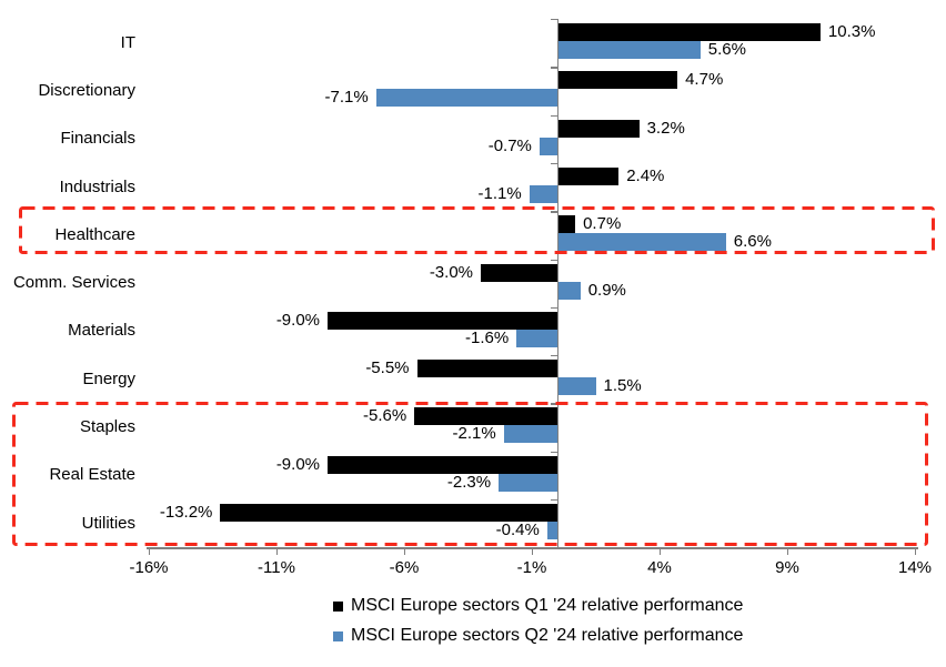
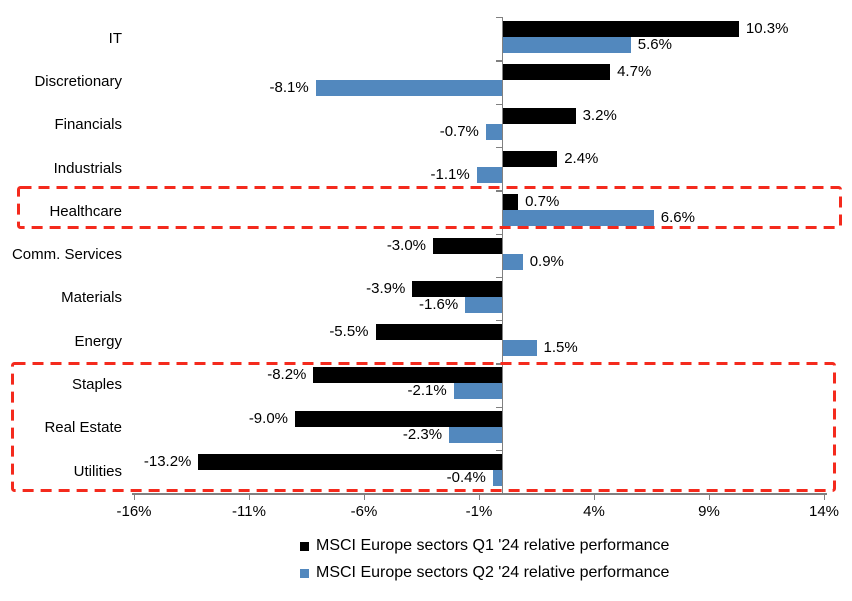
MSCI Europe sectors Q2 '24 relative performance/Discretionary: -7.1% -> -8.1%
MSCI Europe sectors Q1 '24 relative performance/Materials: -9.0% -> -3.9%
MSCI Europe sectors Q1 '24 relative performance/Staples: -5.6% -> -8.2%
